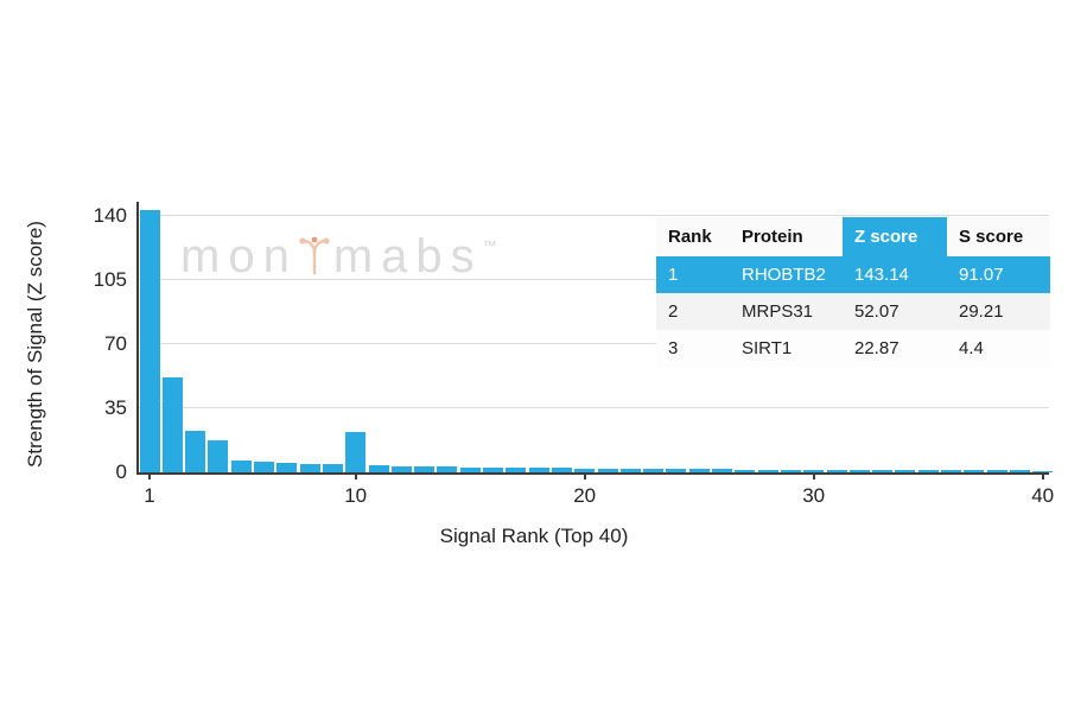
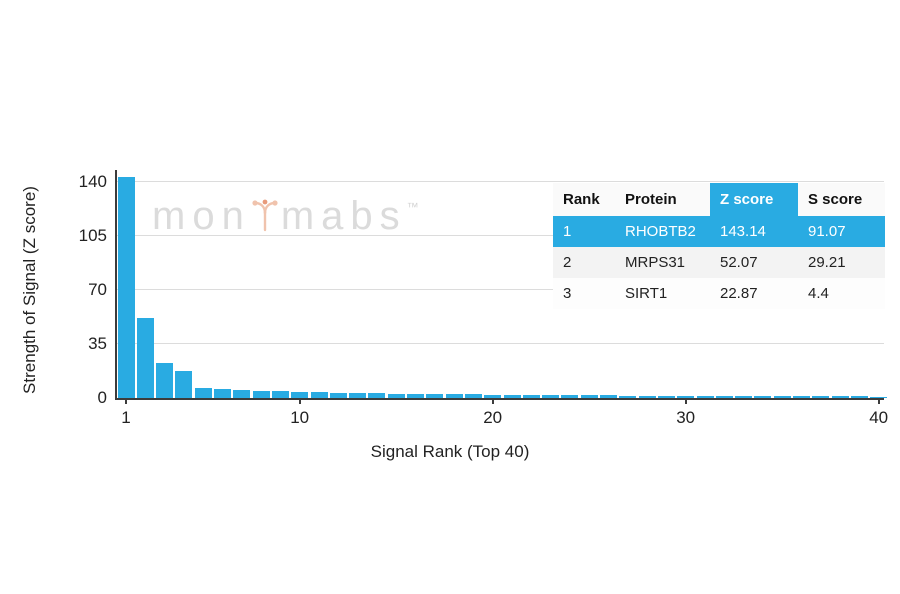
10: 22 -> 4
